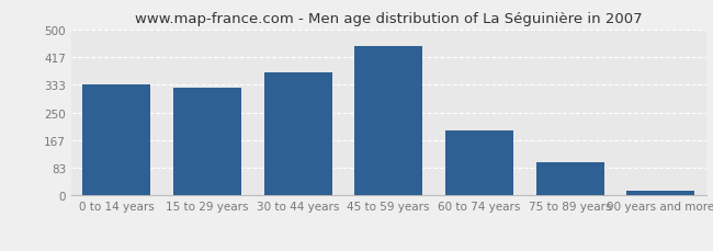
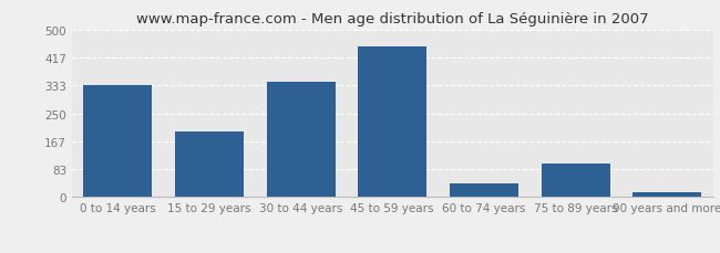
15 to 29 years: 325 -> 195
30 to 44 years: 370 -> 345
60 to 74 years: 195 -> 40
